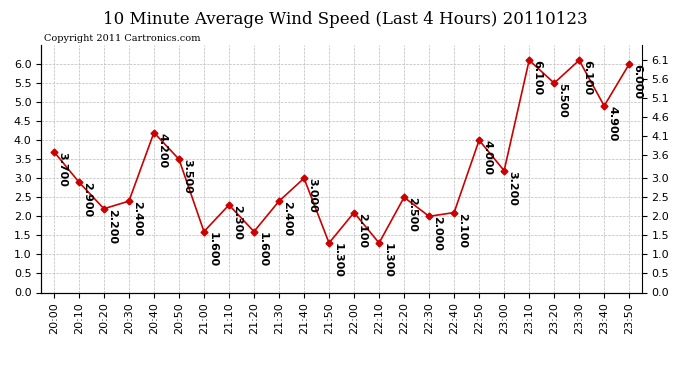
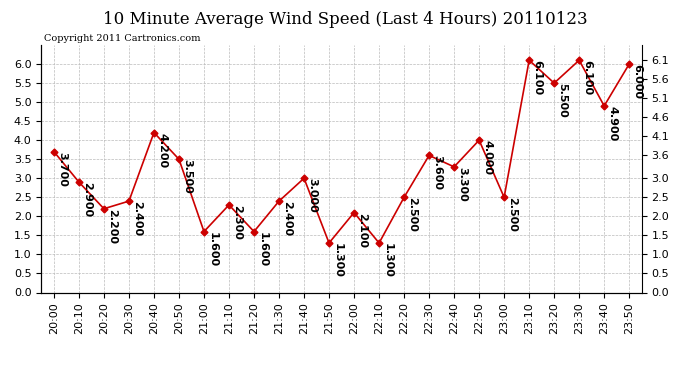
22:30: 2.000 -> 3.600
22:40: 2.100 -> 3.300
23:00: 3.200 -> 2.500
